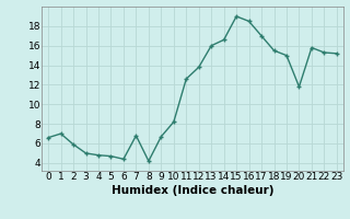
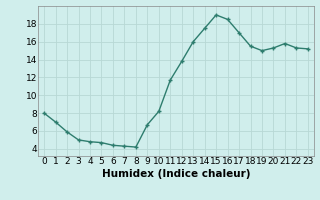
0: 6.6 -> 8.0
7: 6.8 -> 4.3
11: 12.6 -> 11.7
14: 16.6 -> 17.5
20: 11.8 -> 15.3
